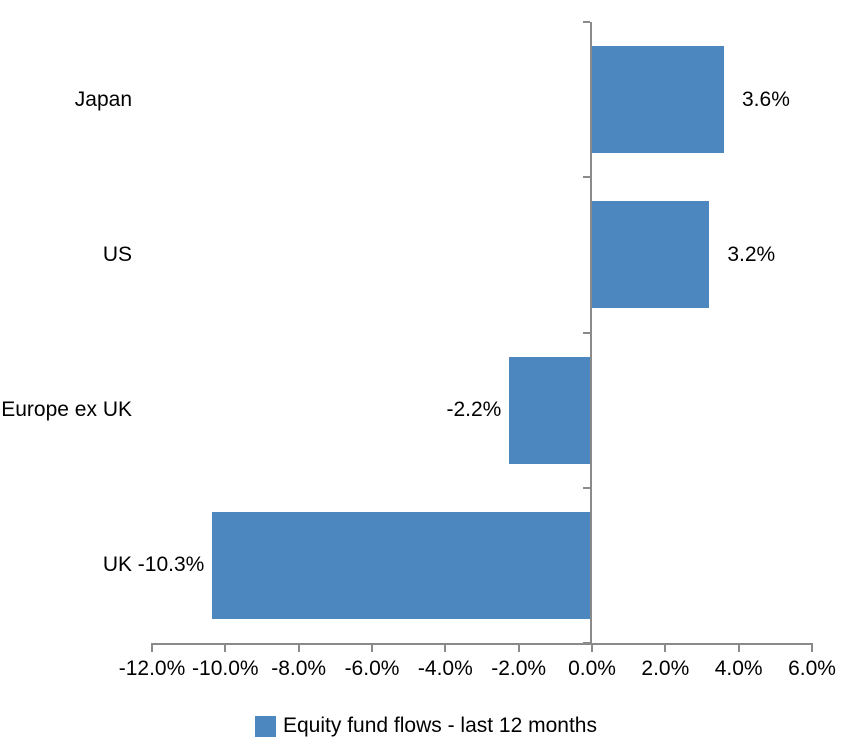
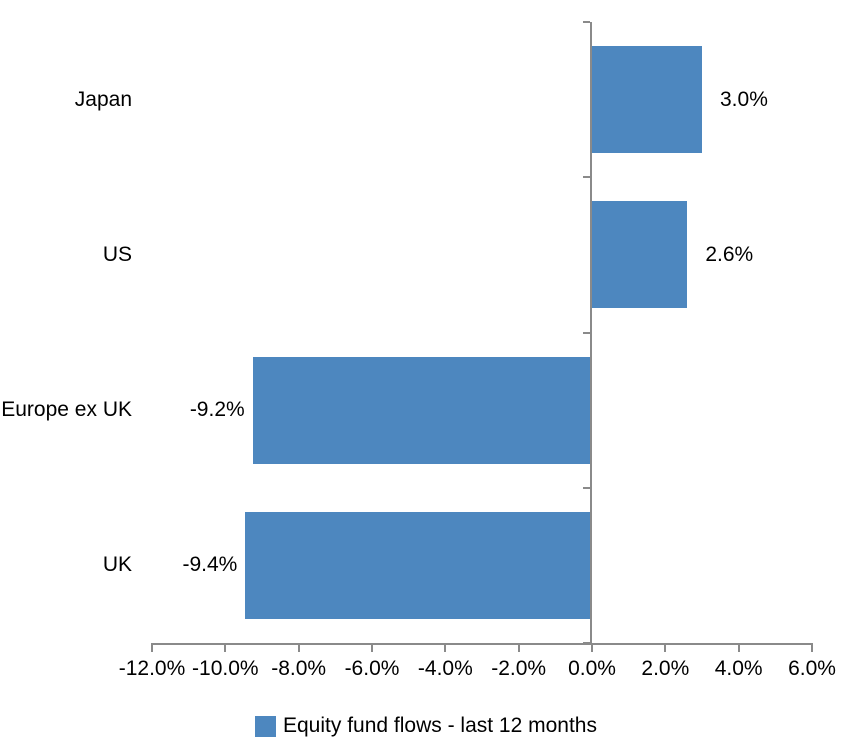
Japan: 3.6% -> 3.0%
US: 3.2% -> 2.6%
Europe ex UK: -2.2% -> -9.2%
UK: -10.3% -> -9.4%
